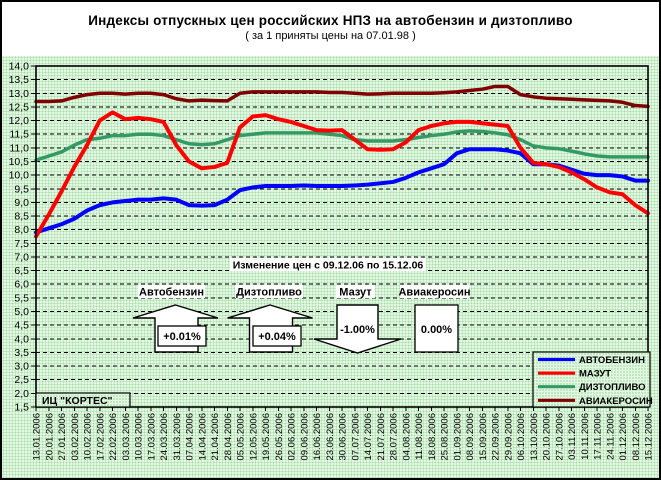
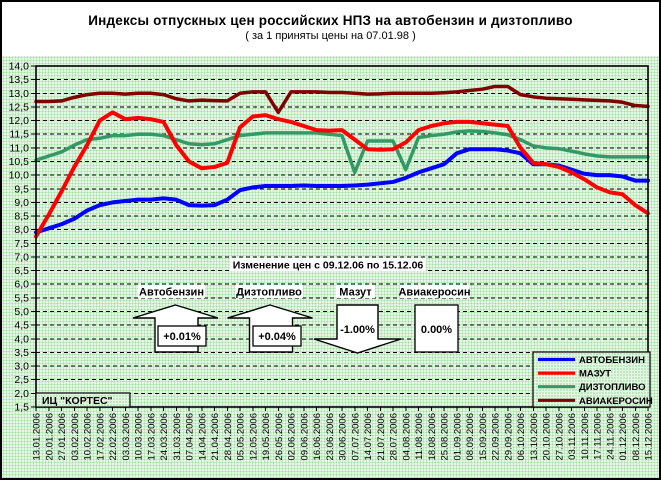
АВИАКЕРОСИН/26.05.2006: 13,1 -> 12,3
ДИЗТОПЛИВО/07.07.2006: 11,3 -> 10,1
ДИЗТОПЛИВО/04.08.2006: 11,3 -> 10,2
